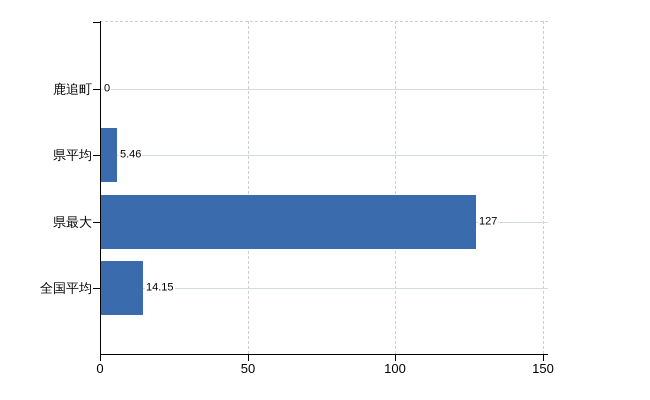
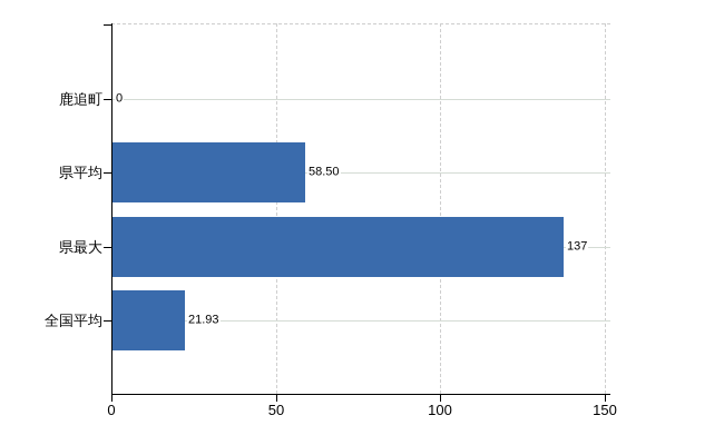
県平均: 5.46 -> 58.50
県最大: 127 -> 137
全国平均: 14.15 -> 21.93
